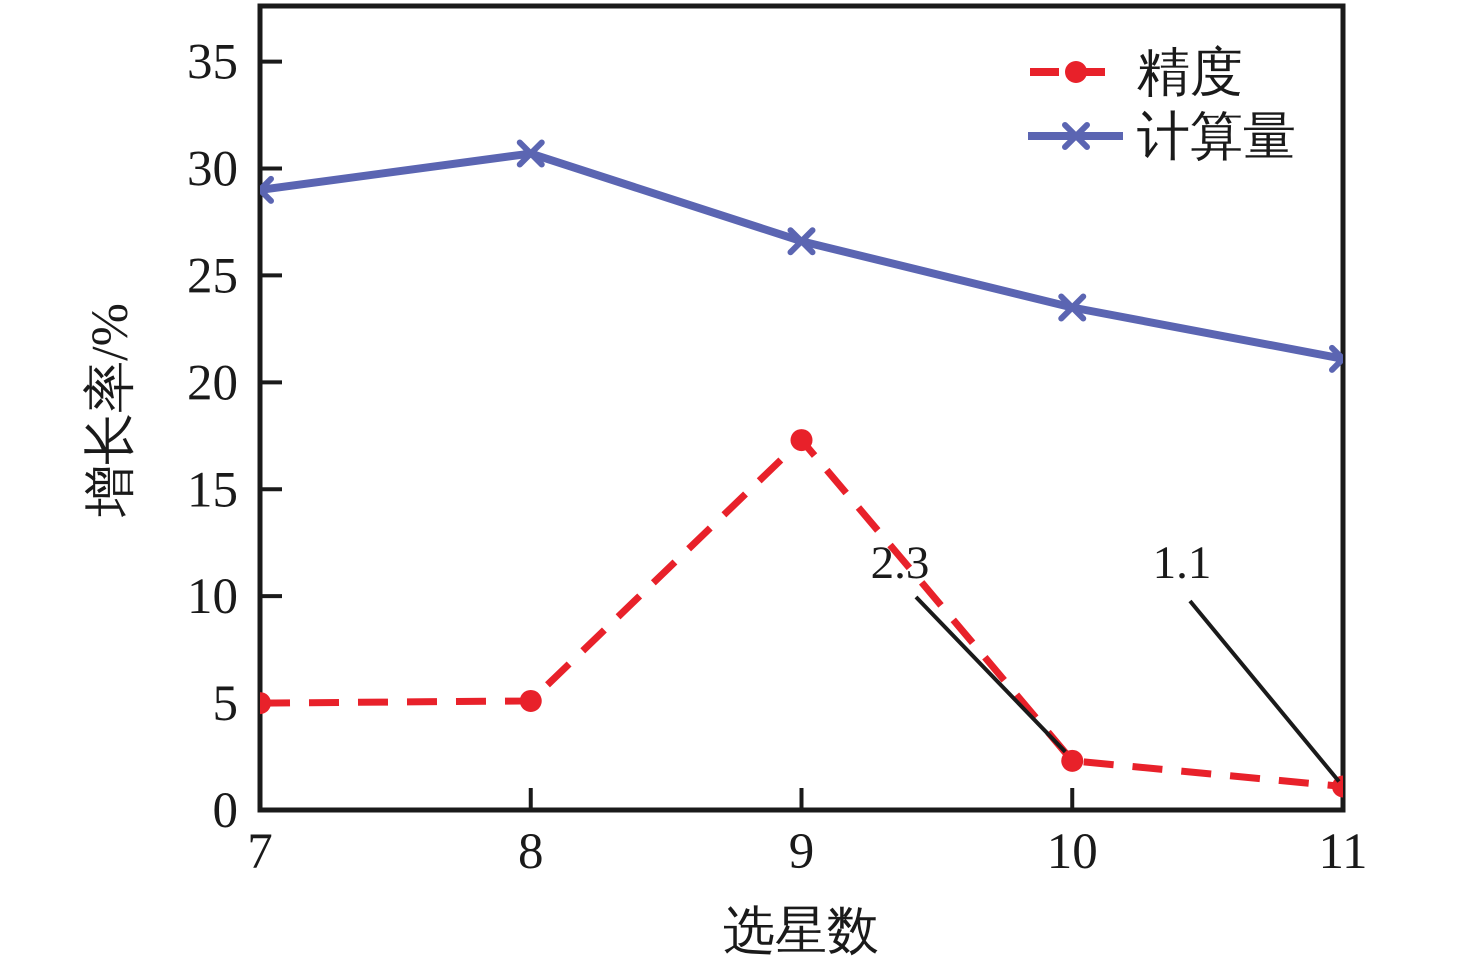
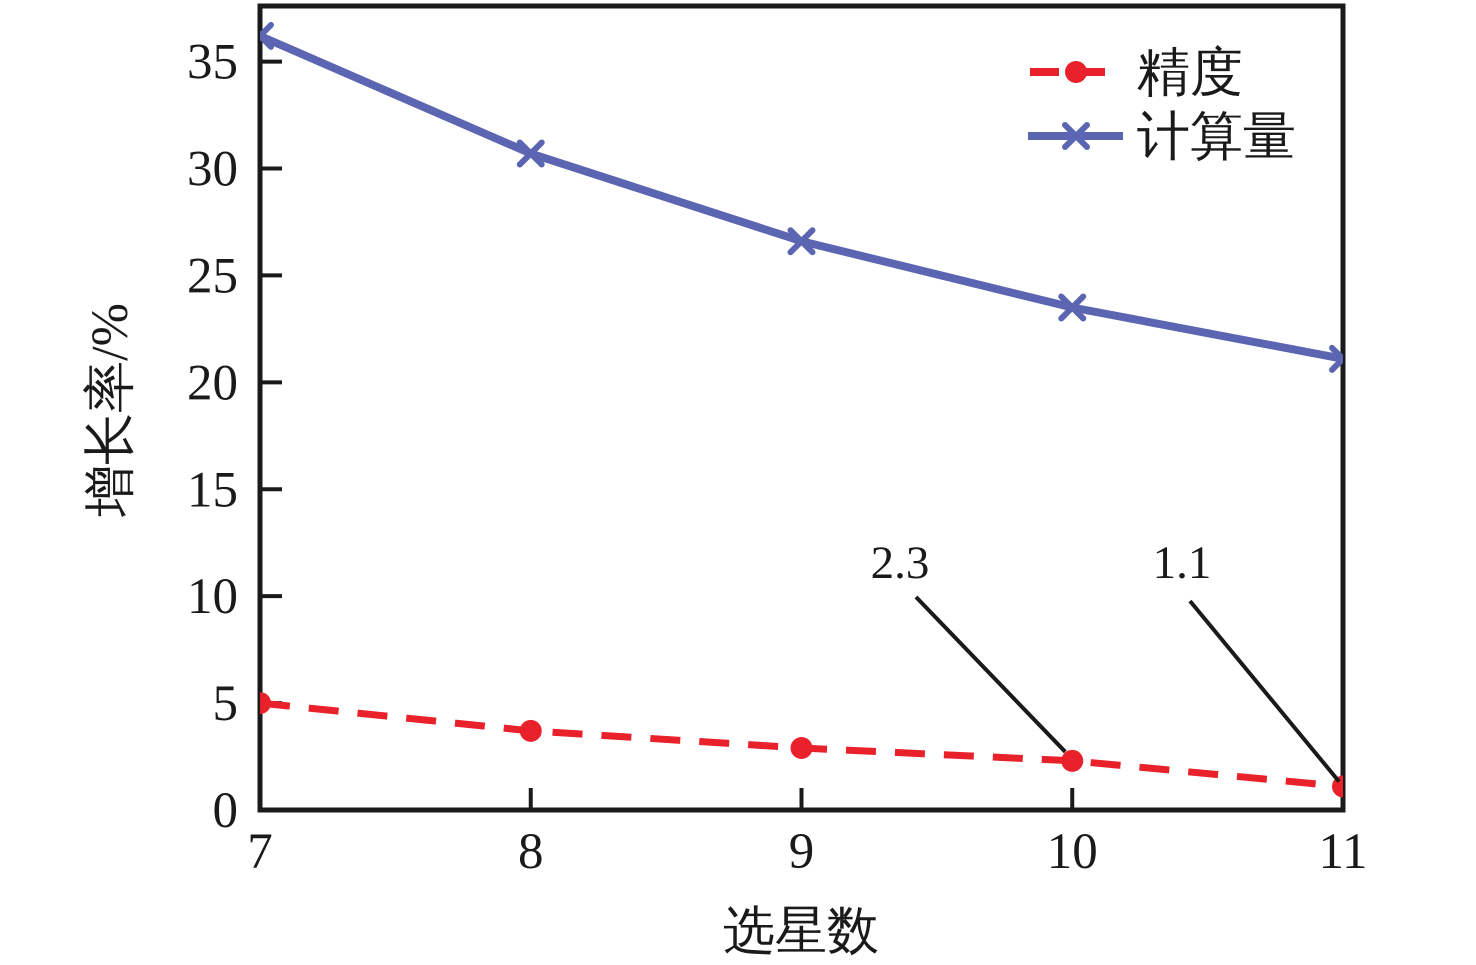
计算量/7: 29.0 -> 36.2
精度/8: 5.1 -> 3.7
精度/9: 17.3 -> 2.9
